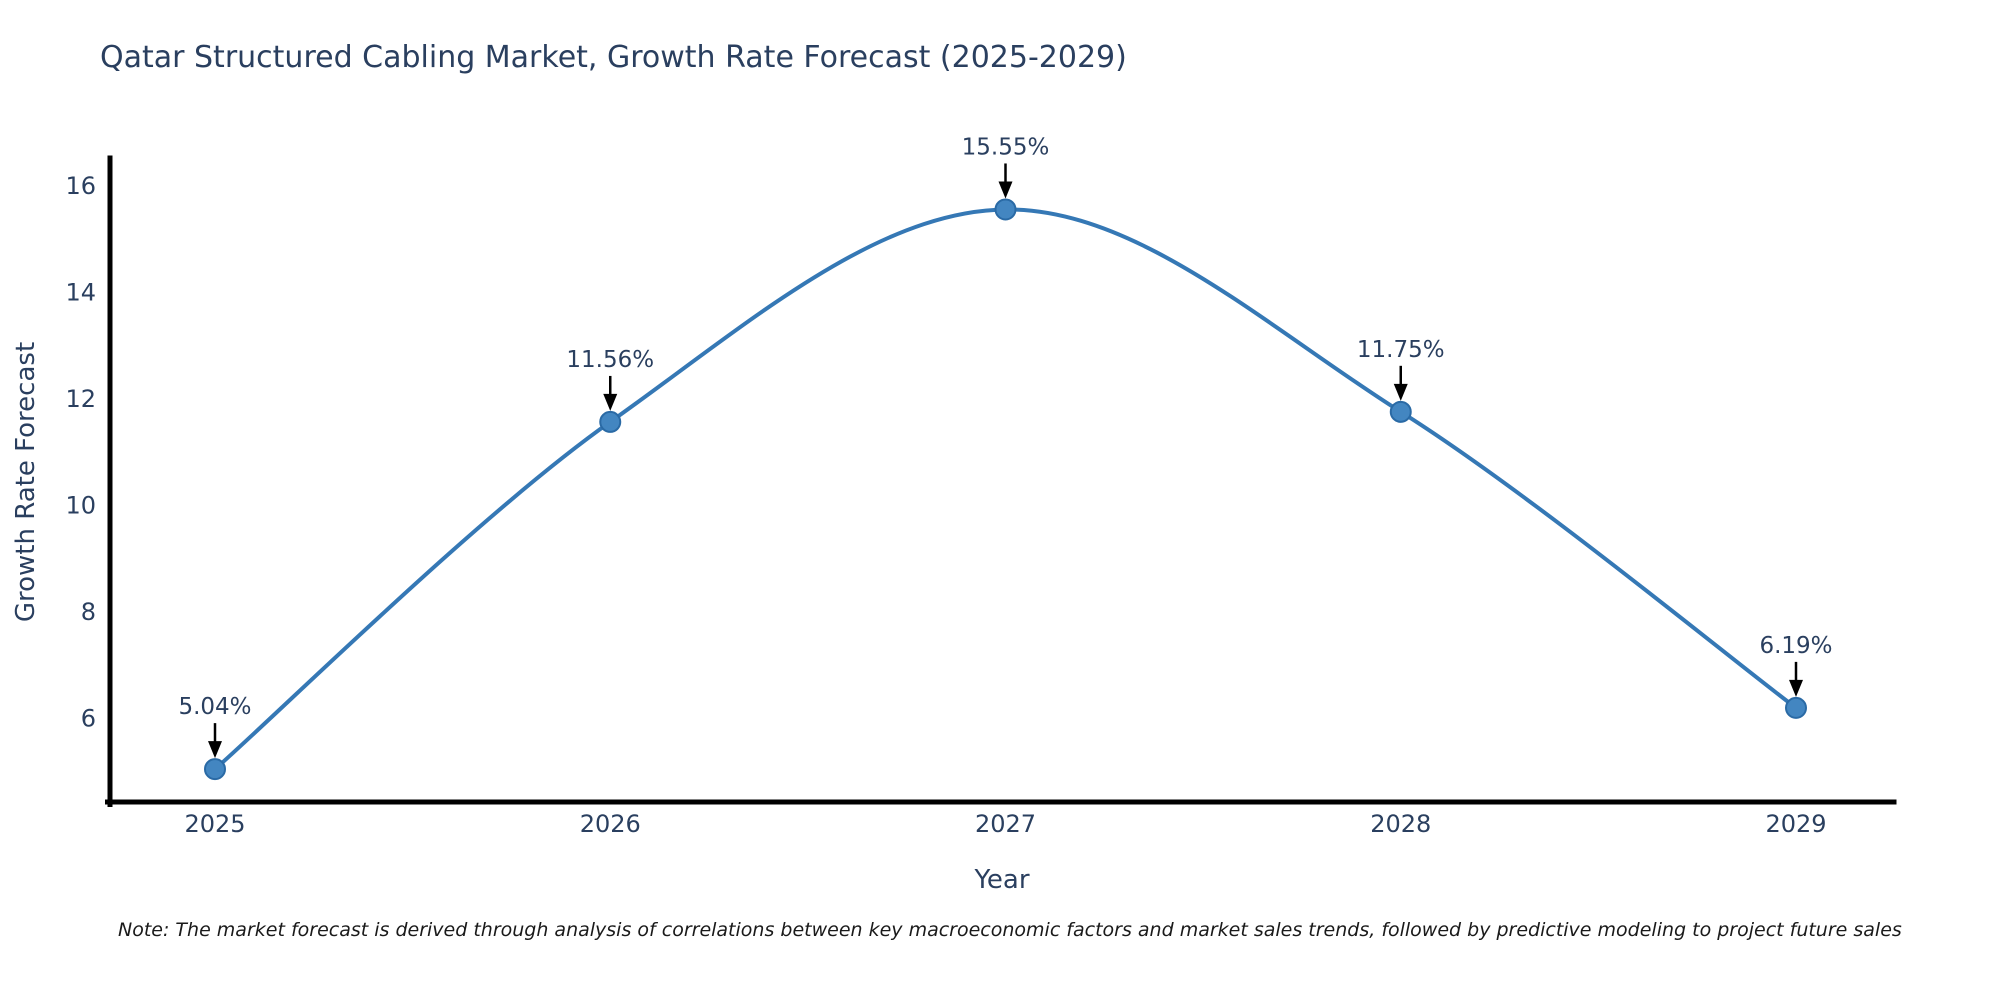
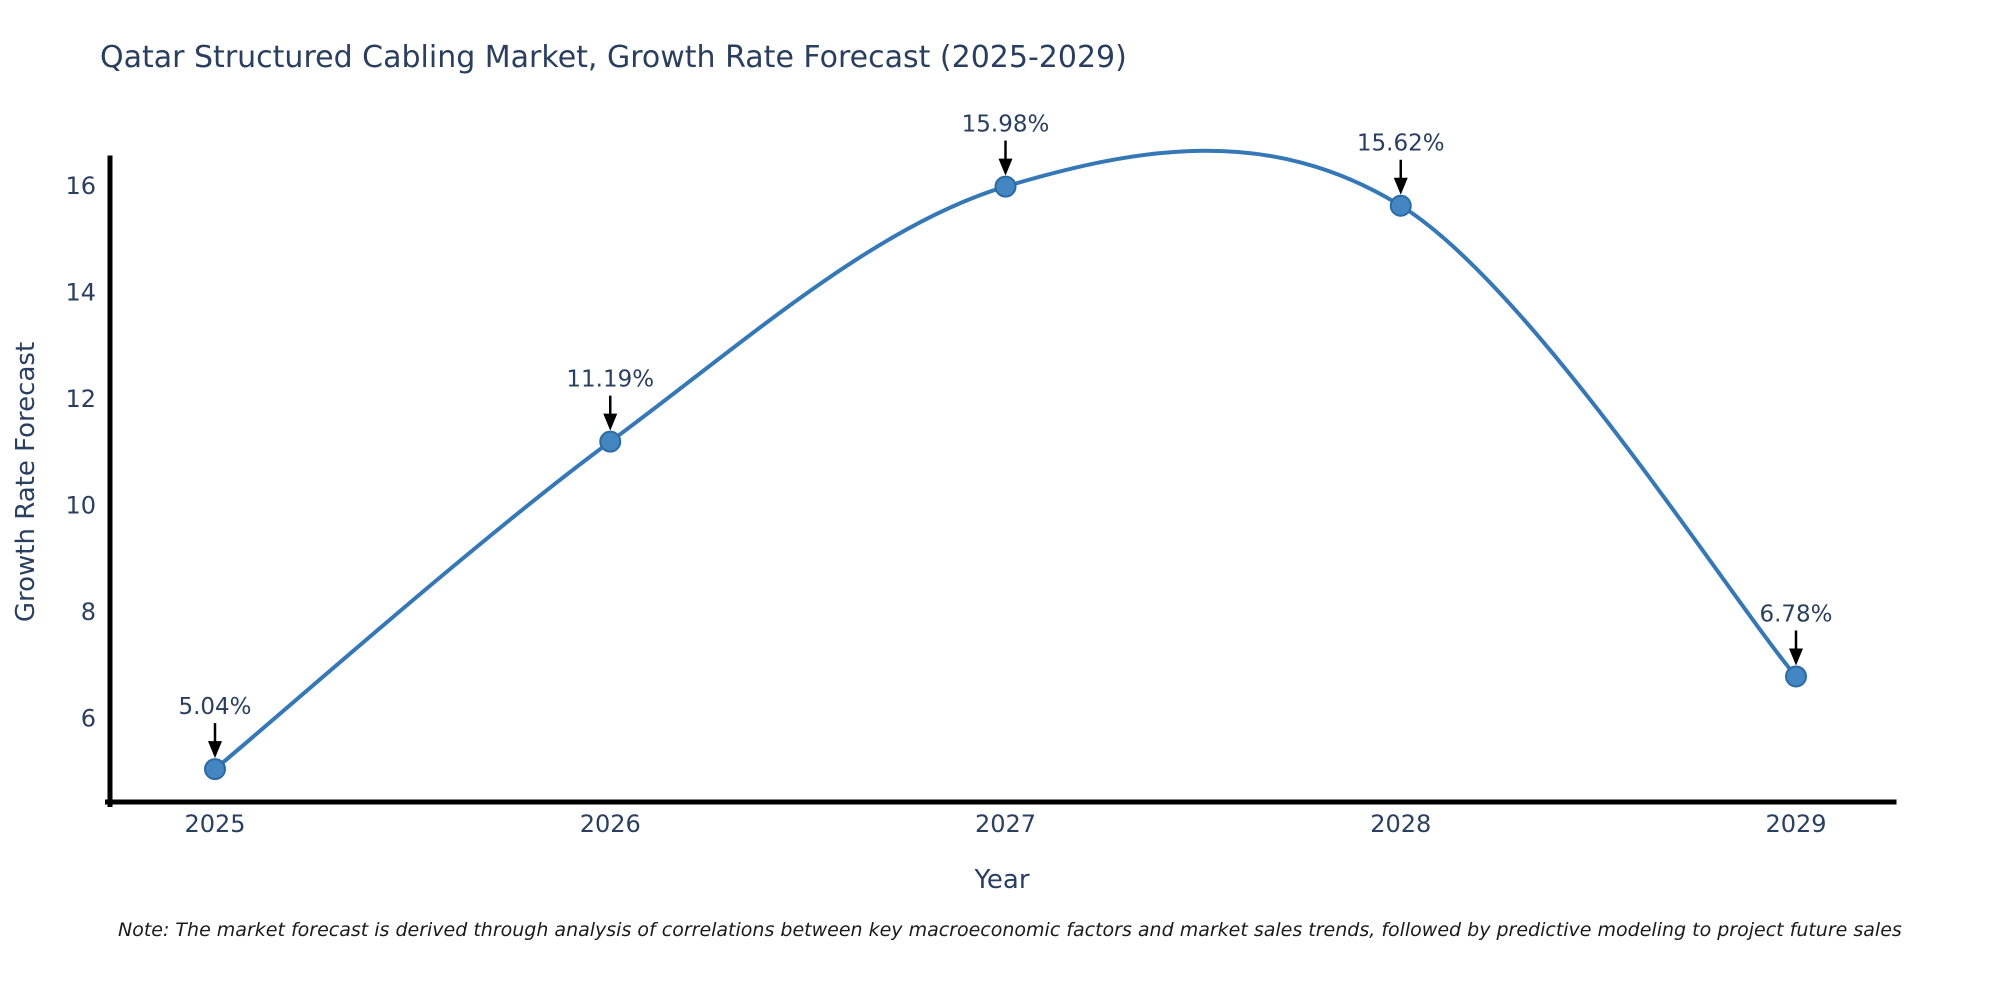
2026: 11.56% -> 11.19%
2027: 15.55% -> 15.98%
2028: 11.75% -> 15.62%
2029: 6.19% -> 6.78%
